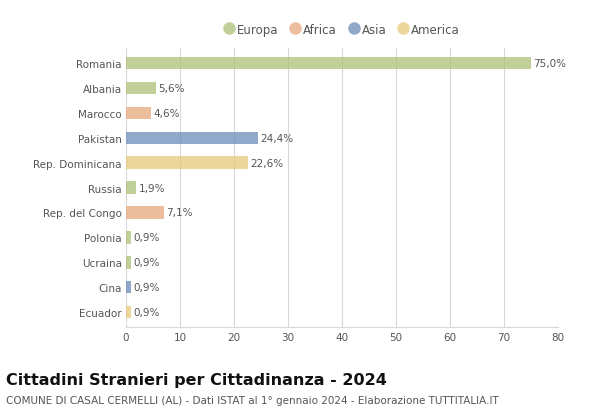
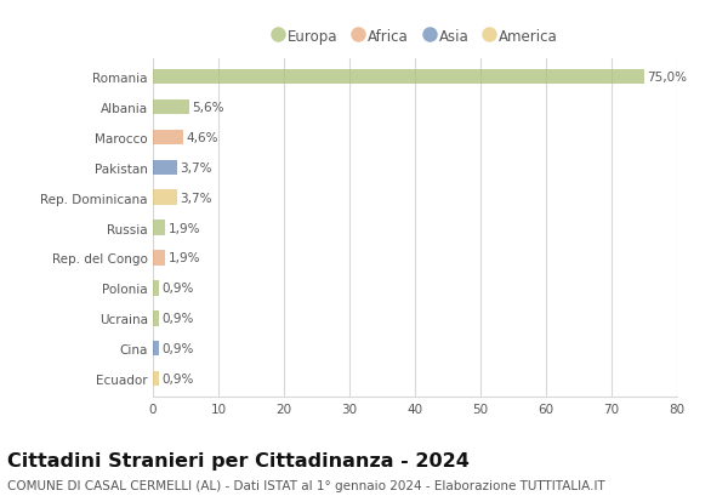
Pakistan: 24,4% -> 3,7%
Rep. Dominicana: 22,6% -> 3,7%
Rep. del Congo: 7,1% -> 1,9%
